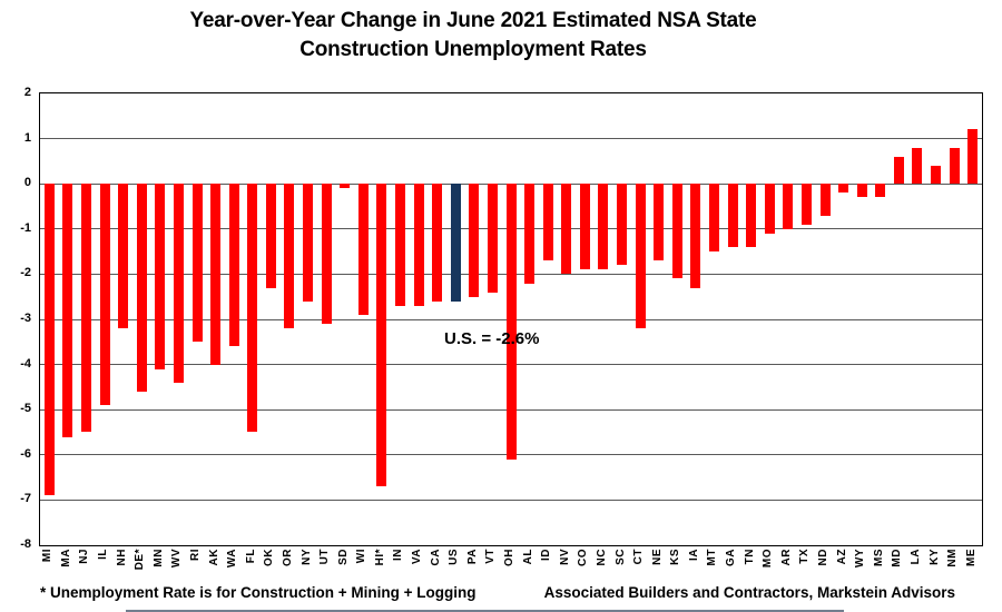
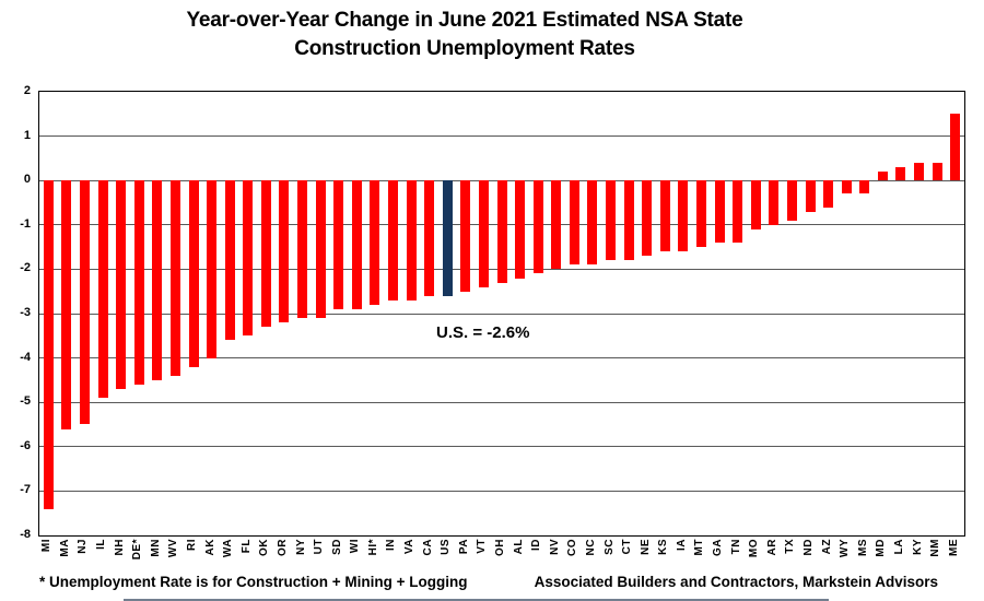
MI: -6.9 -> -7.4
NH: -3.2 -> -4.7
MN: -4.1 -> -4.5
RI: -3.5 -> -4.2
FL: -5.5 -> -3.5
OK: -2.3 -> -3.3
NY: -2.6 -> -3.1
SD: -0.1 -> -2.9
HI*: -6.7 -> -2.8
OH: -6.1 -> -2.3
ID: -1.7 -> -2.1
CT: -3.2 -> -1.8
KS: -2.1 -> -1.6
IA: -2.3 -> -1.6
AZ: -0.2 -> -0.6
MD: 0.6 -> 0.2
LA: 0.8 -> 0.3
NM: 0.8 -> 0.4
ME: 1.2 -> 1.5
